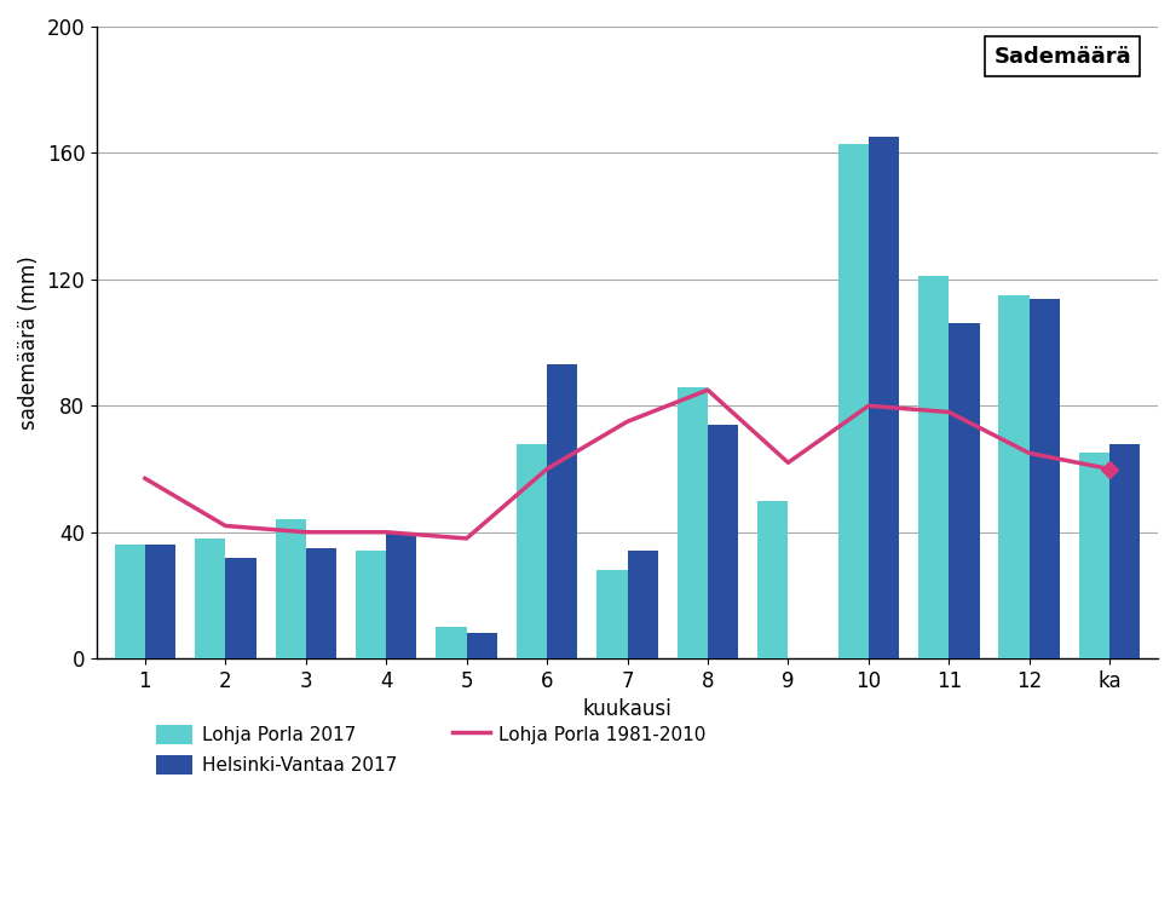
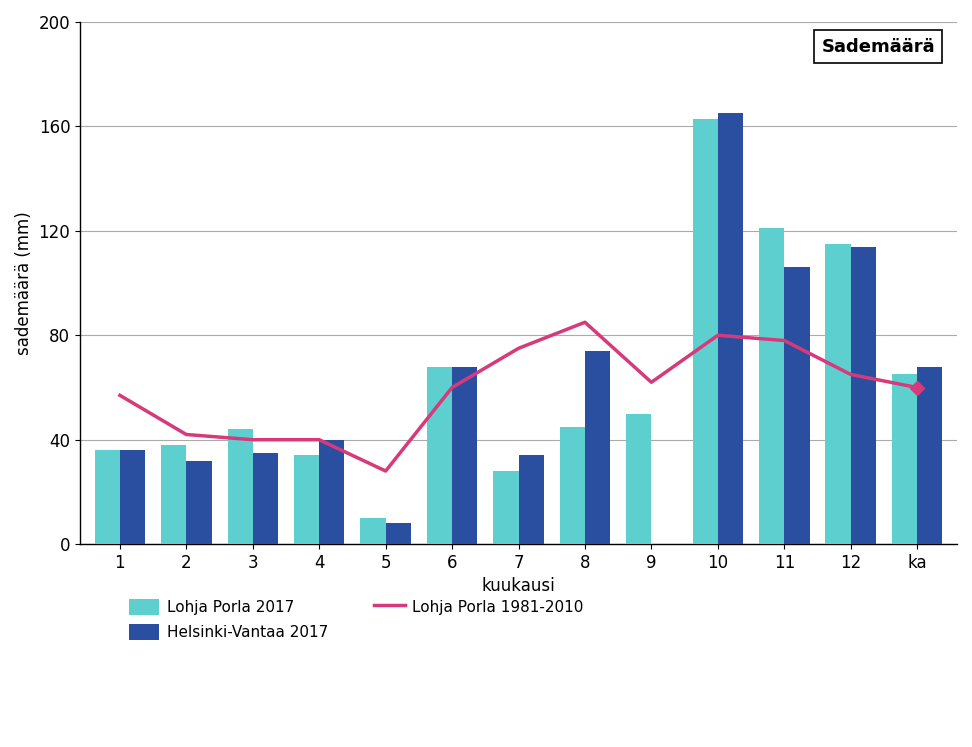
Lohja Porla 1981-2010/5: 38 -> 28
Helsinki-Vantaa 2017/6: 93 -> 68
Lohja Porla 2017/8: 86 -> 45
